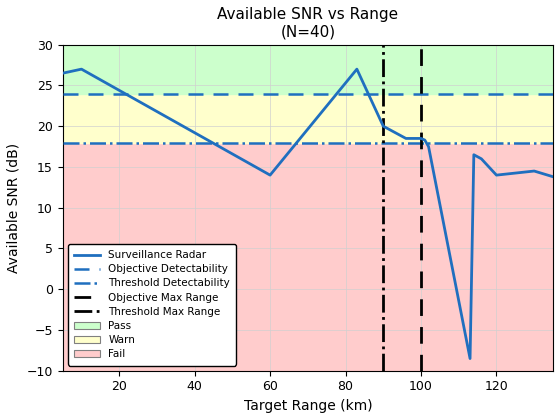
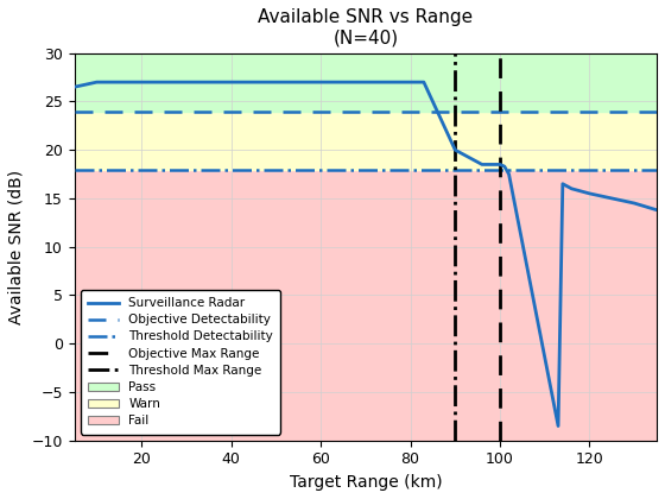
60: 14.0 -> 27.0
120: 14.0 -> 15.5
